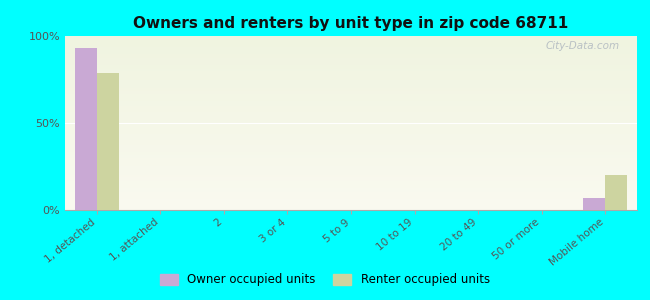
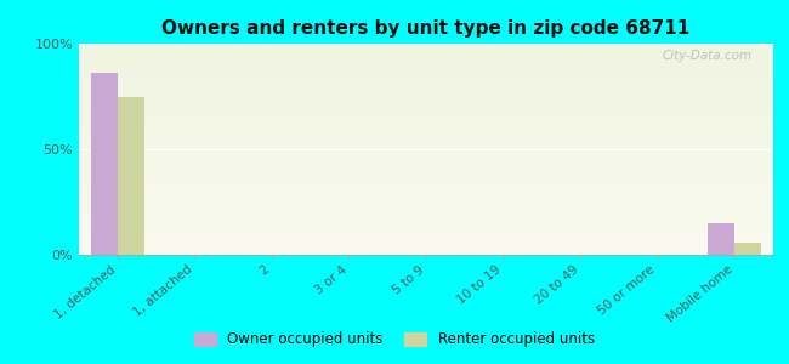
Owner occupied units/1, detached: 93% -> 86%
Renter occupied units/1, detached: 79% -> 75%
Owner occupied units/Mobile home: 7% -> 15%
Renter occupied units/Mobile home: 20% -> 6%
